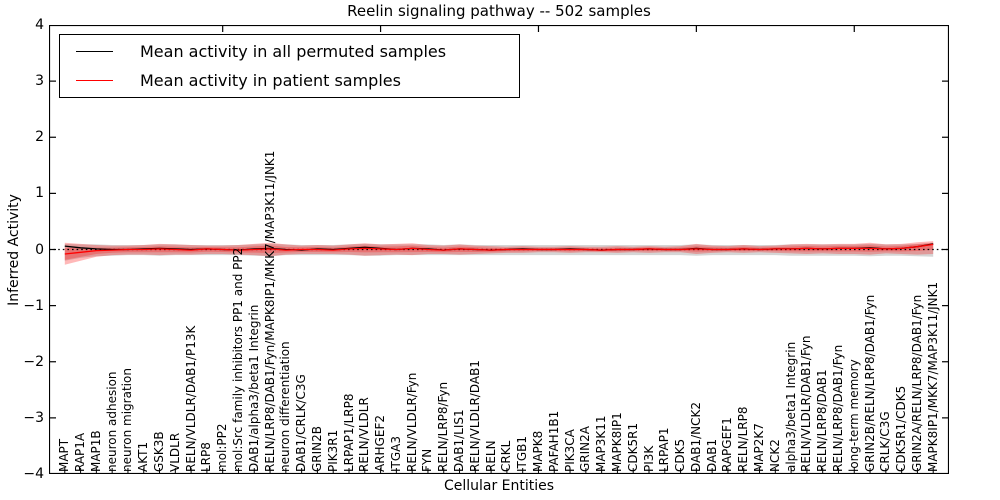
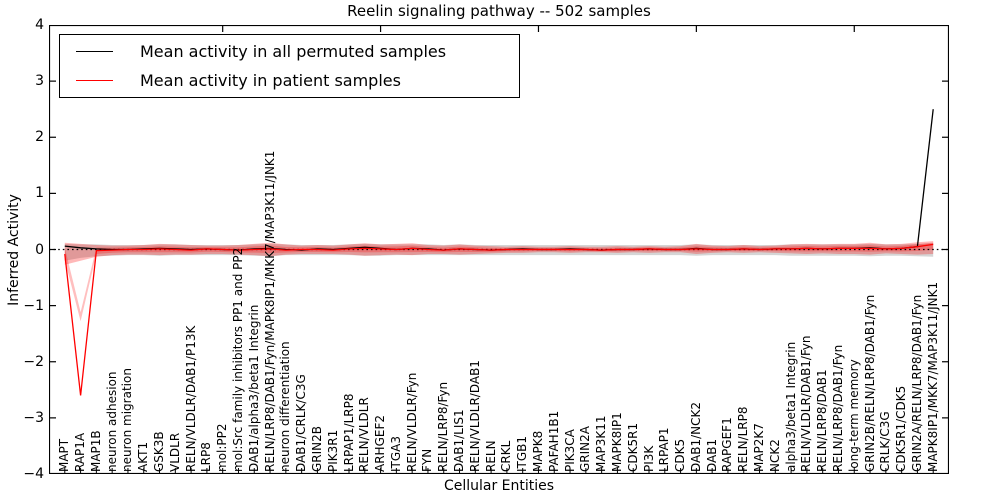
Mean activity in patient samples/RAP1A: -0.1 -> -2.6
Mean activity in all permuted samples/MAPK8IP1/MKK7/MAP3K11/JNK1: 0.1 -> 2.5
